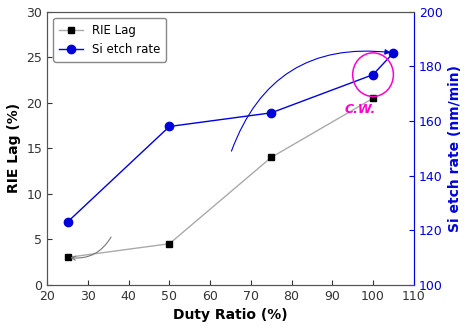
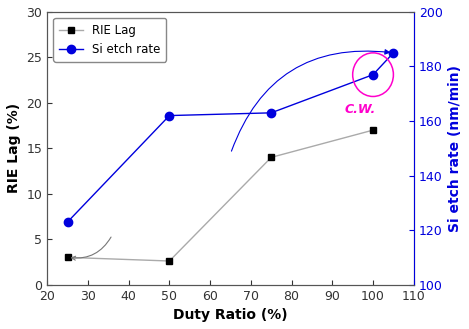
RIE Lag/50: 4.5 -> 2.6
Si etch rate/50: 158 -> 162
RIE Lag/100: 20.5 -> 17.0
